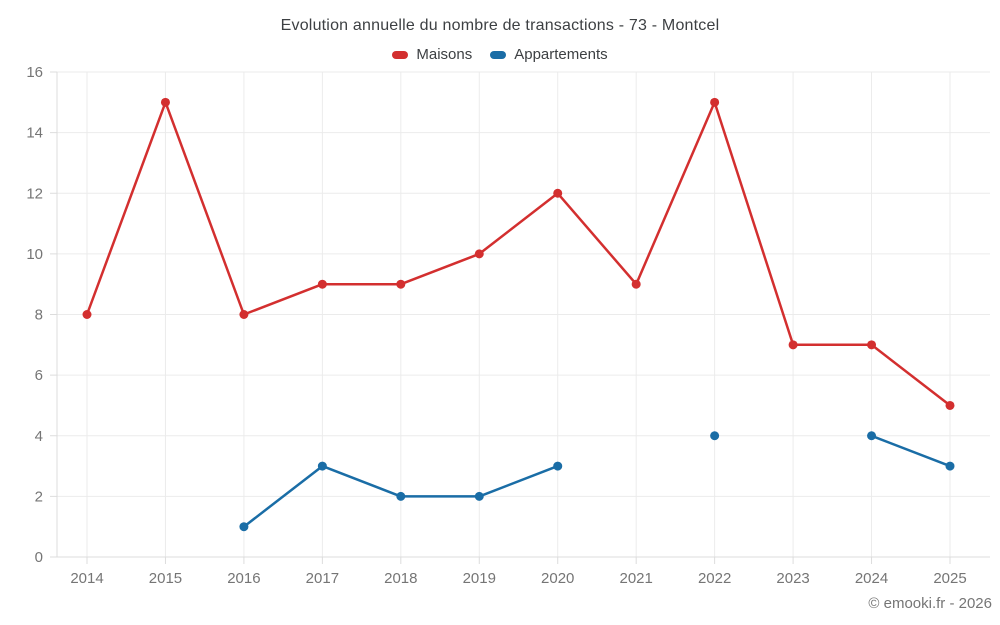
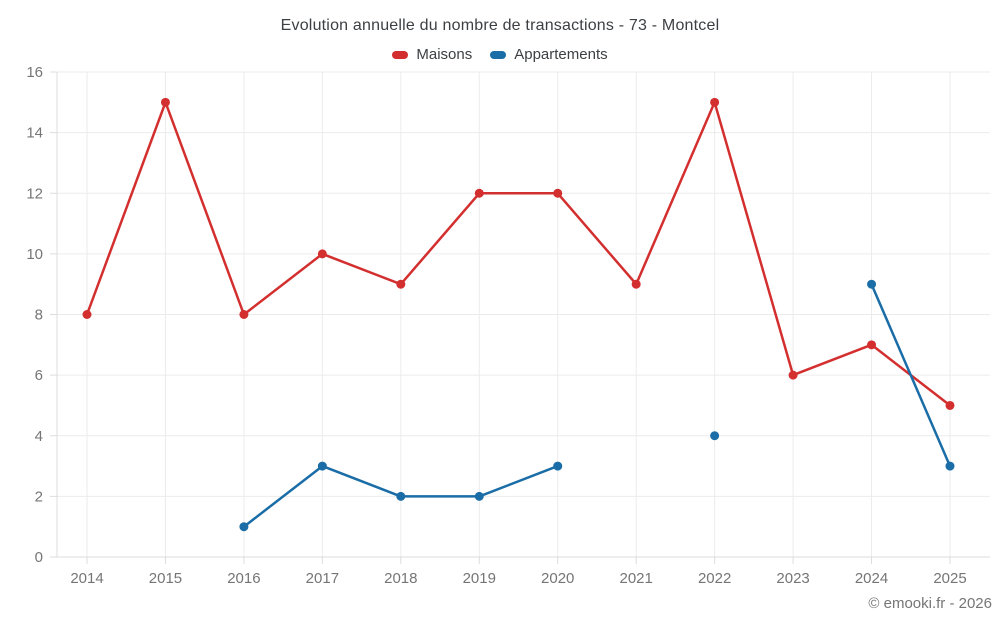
Maisons/2017: 9 -> 10
Maisons/2019: 10 -> 12
Maisons/2023: 7 -> 6
Appartements/2024: 4 -> 9
